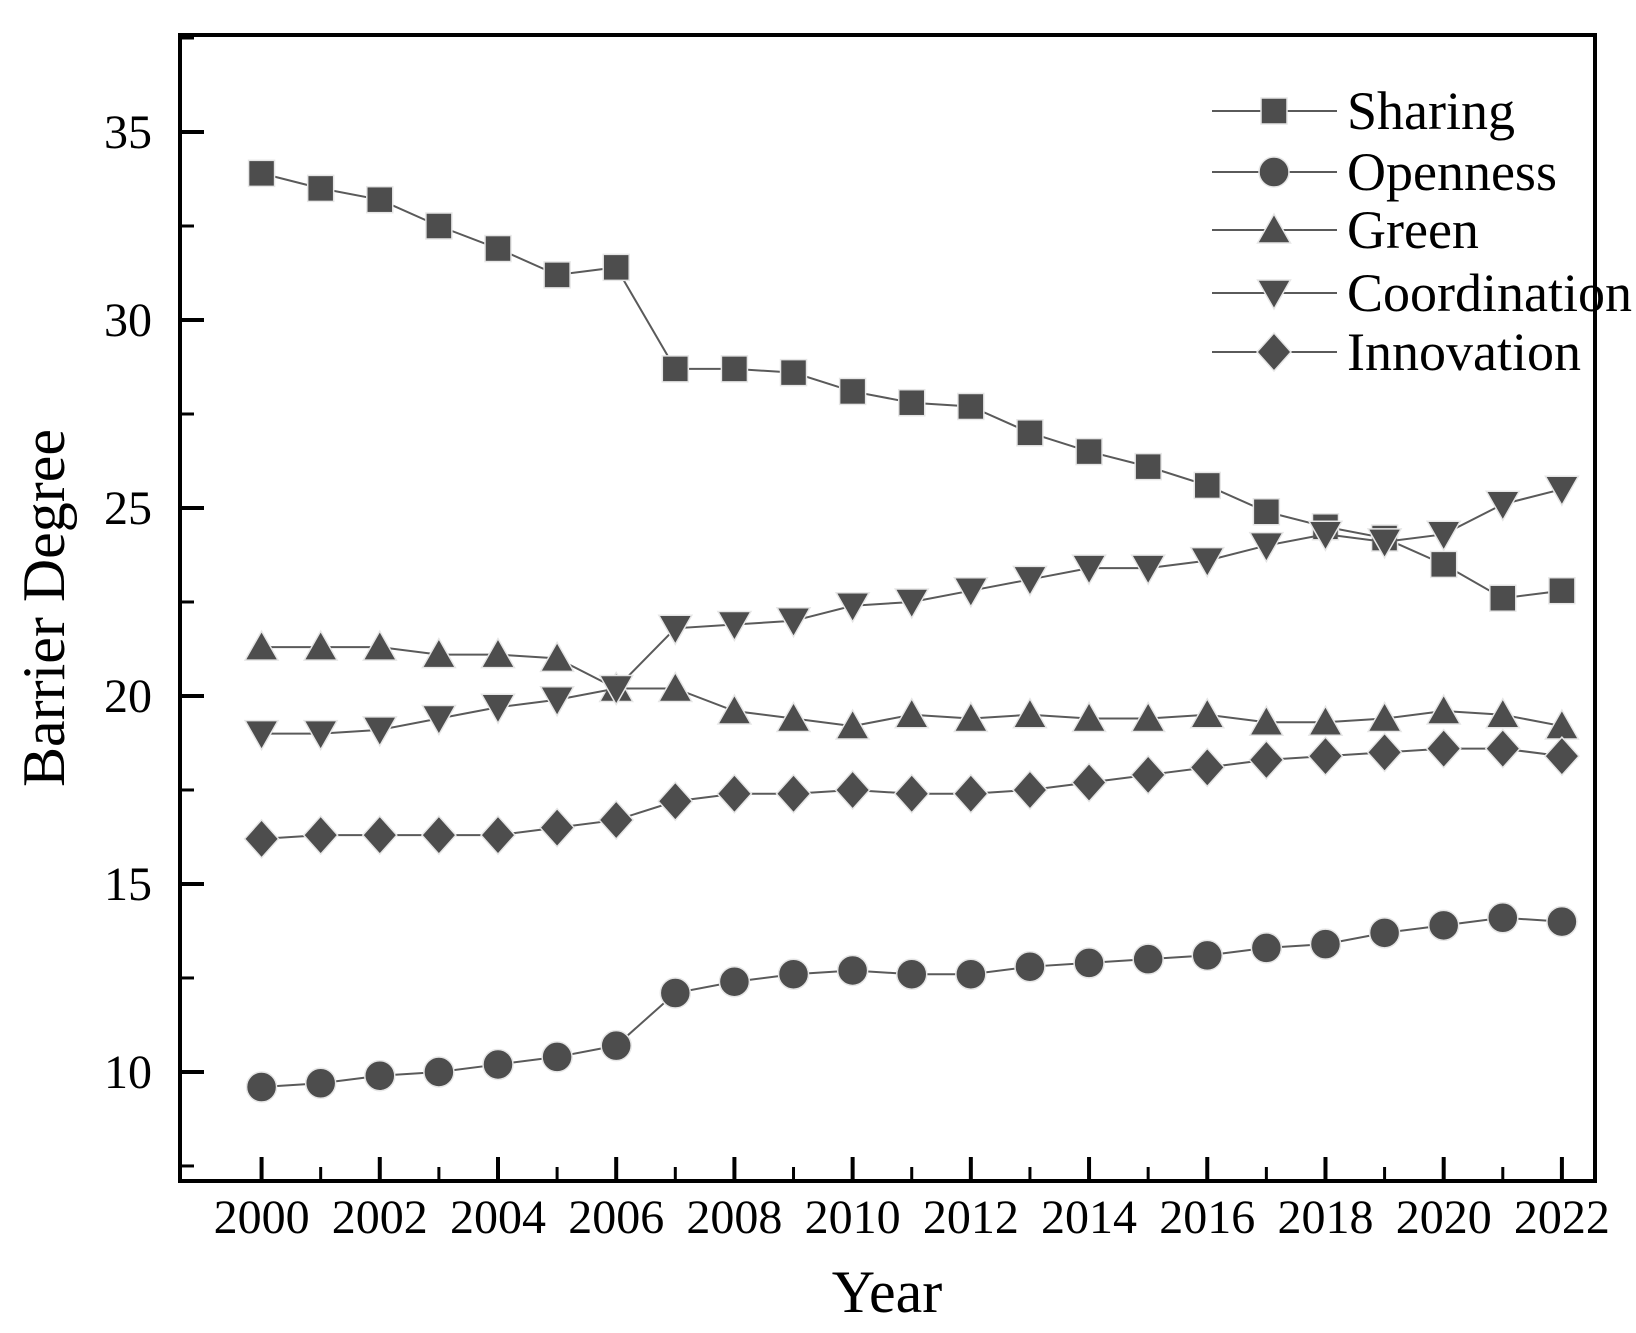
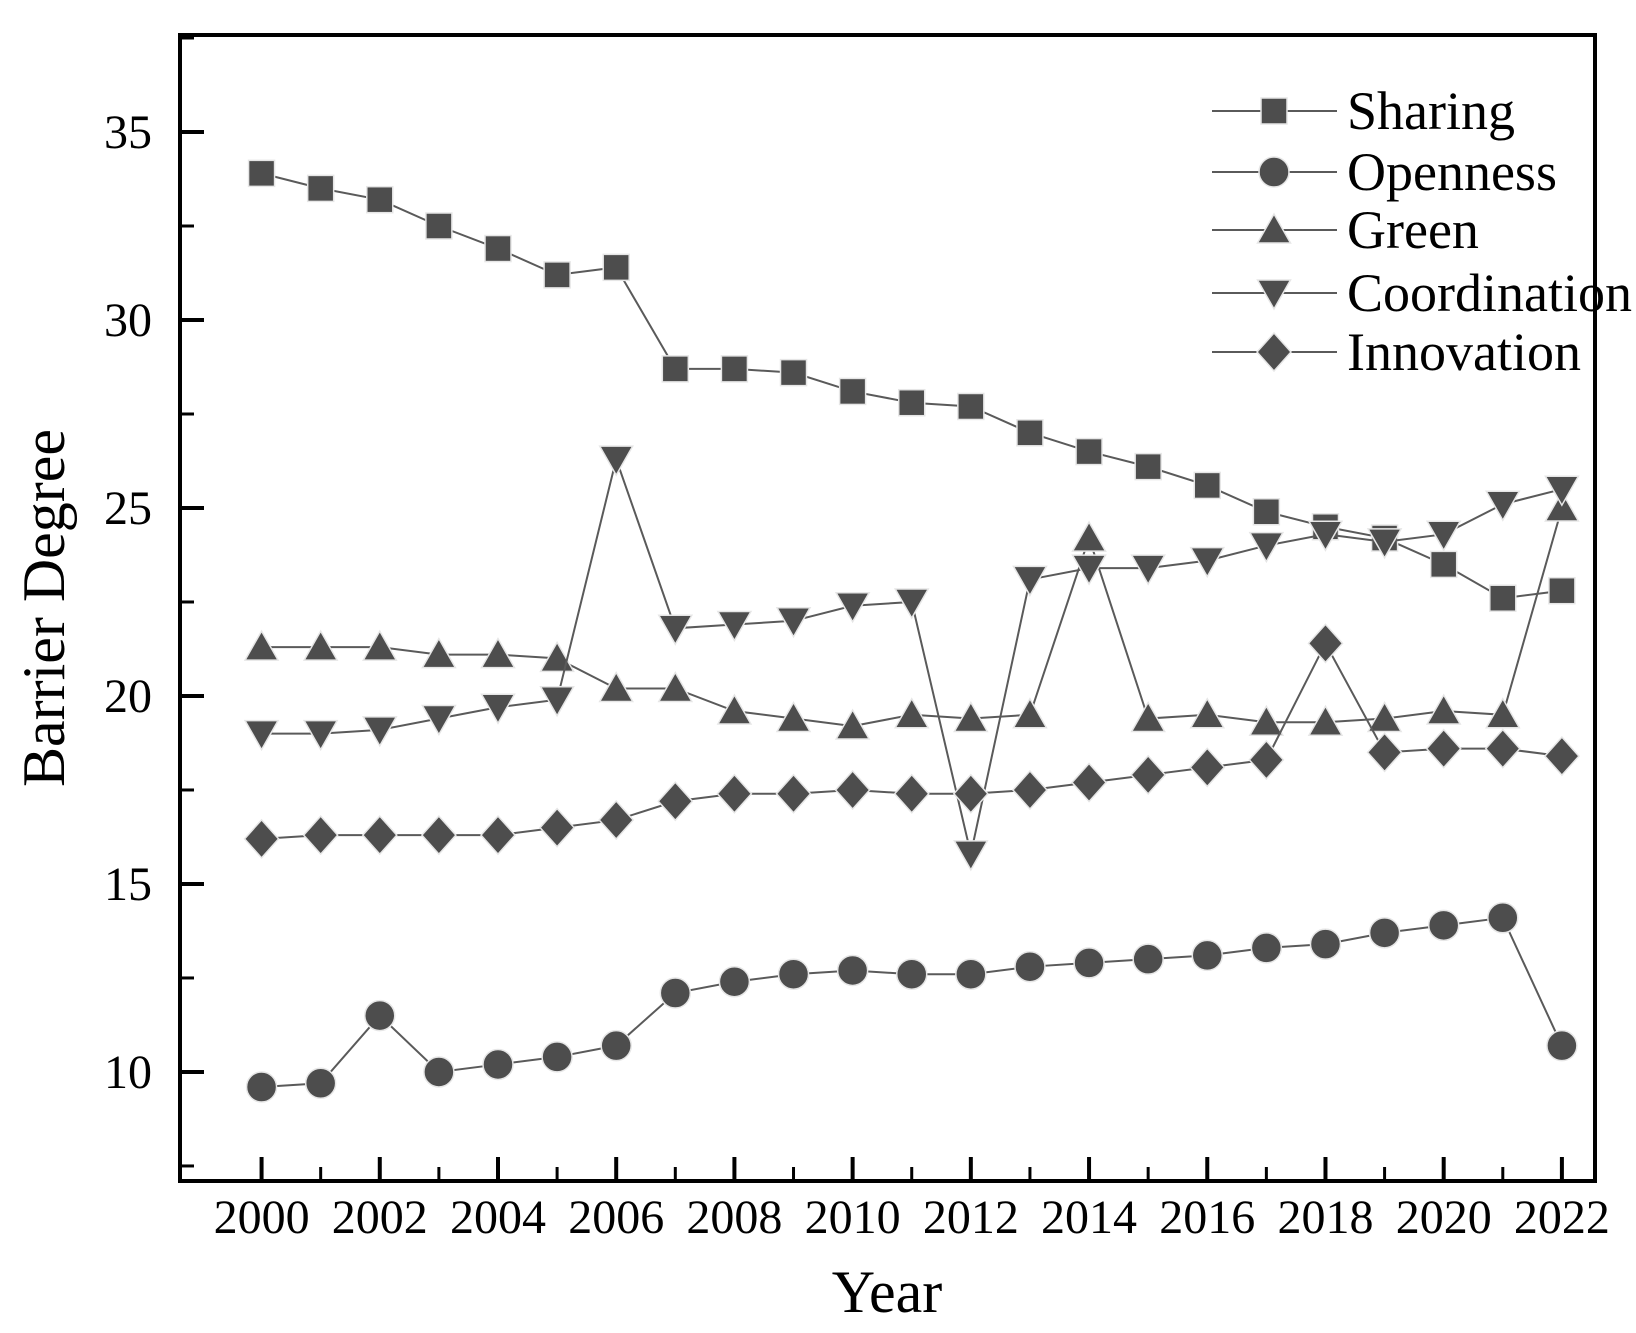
Openness/2002: 9.9 -> 11.5
Coordination/2006: 20.2 -> 26.3
Coordination/2012: 22.8 -> 15.8
Green/2014: 19.4 -> 24.2
Innovation/2018: 18.4 -> 21.4
Openness/2022: 14.0 -> 10.7
Green/2022: 19.2 -> 25.0
